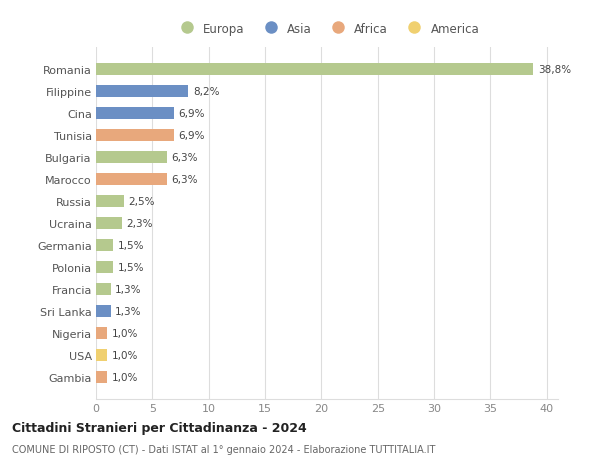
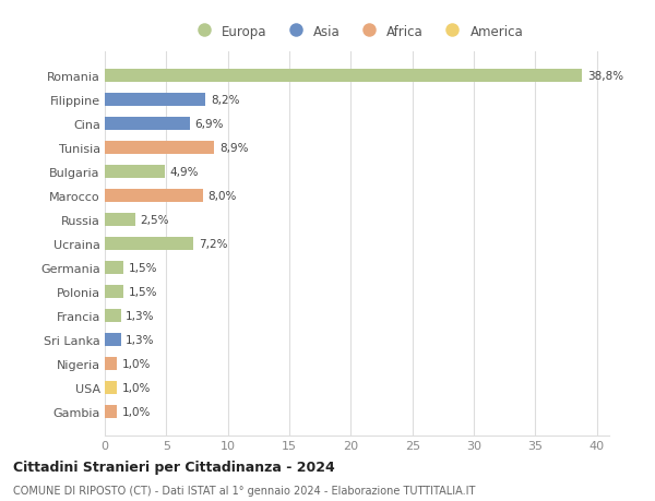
Tunisia: 6,9% -> 8,9%
Bulgaria: 6,3% -> 4,9%
Marocco: 6,3% -> 8,0%
Ucraina: 2,3% -> 7,2%
